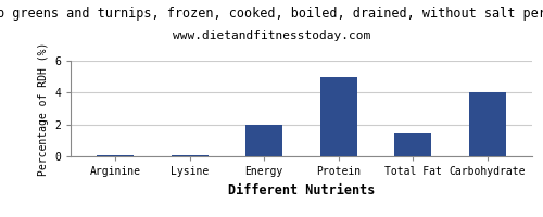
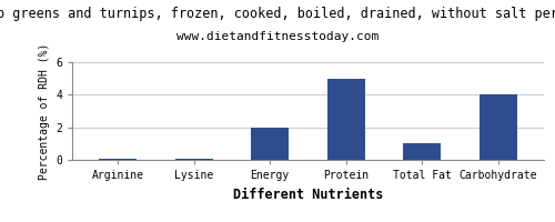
Total Fat: 1.4 -> 1.1
